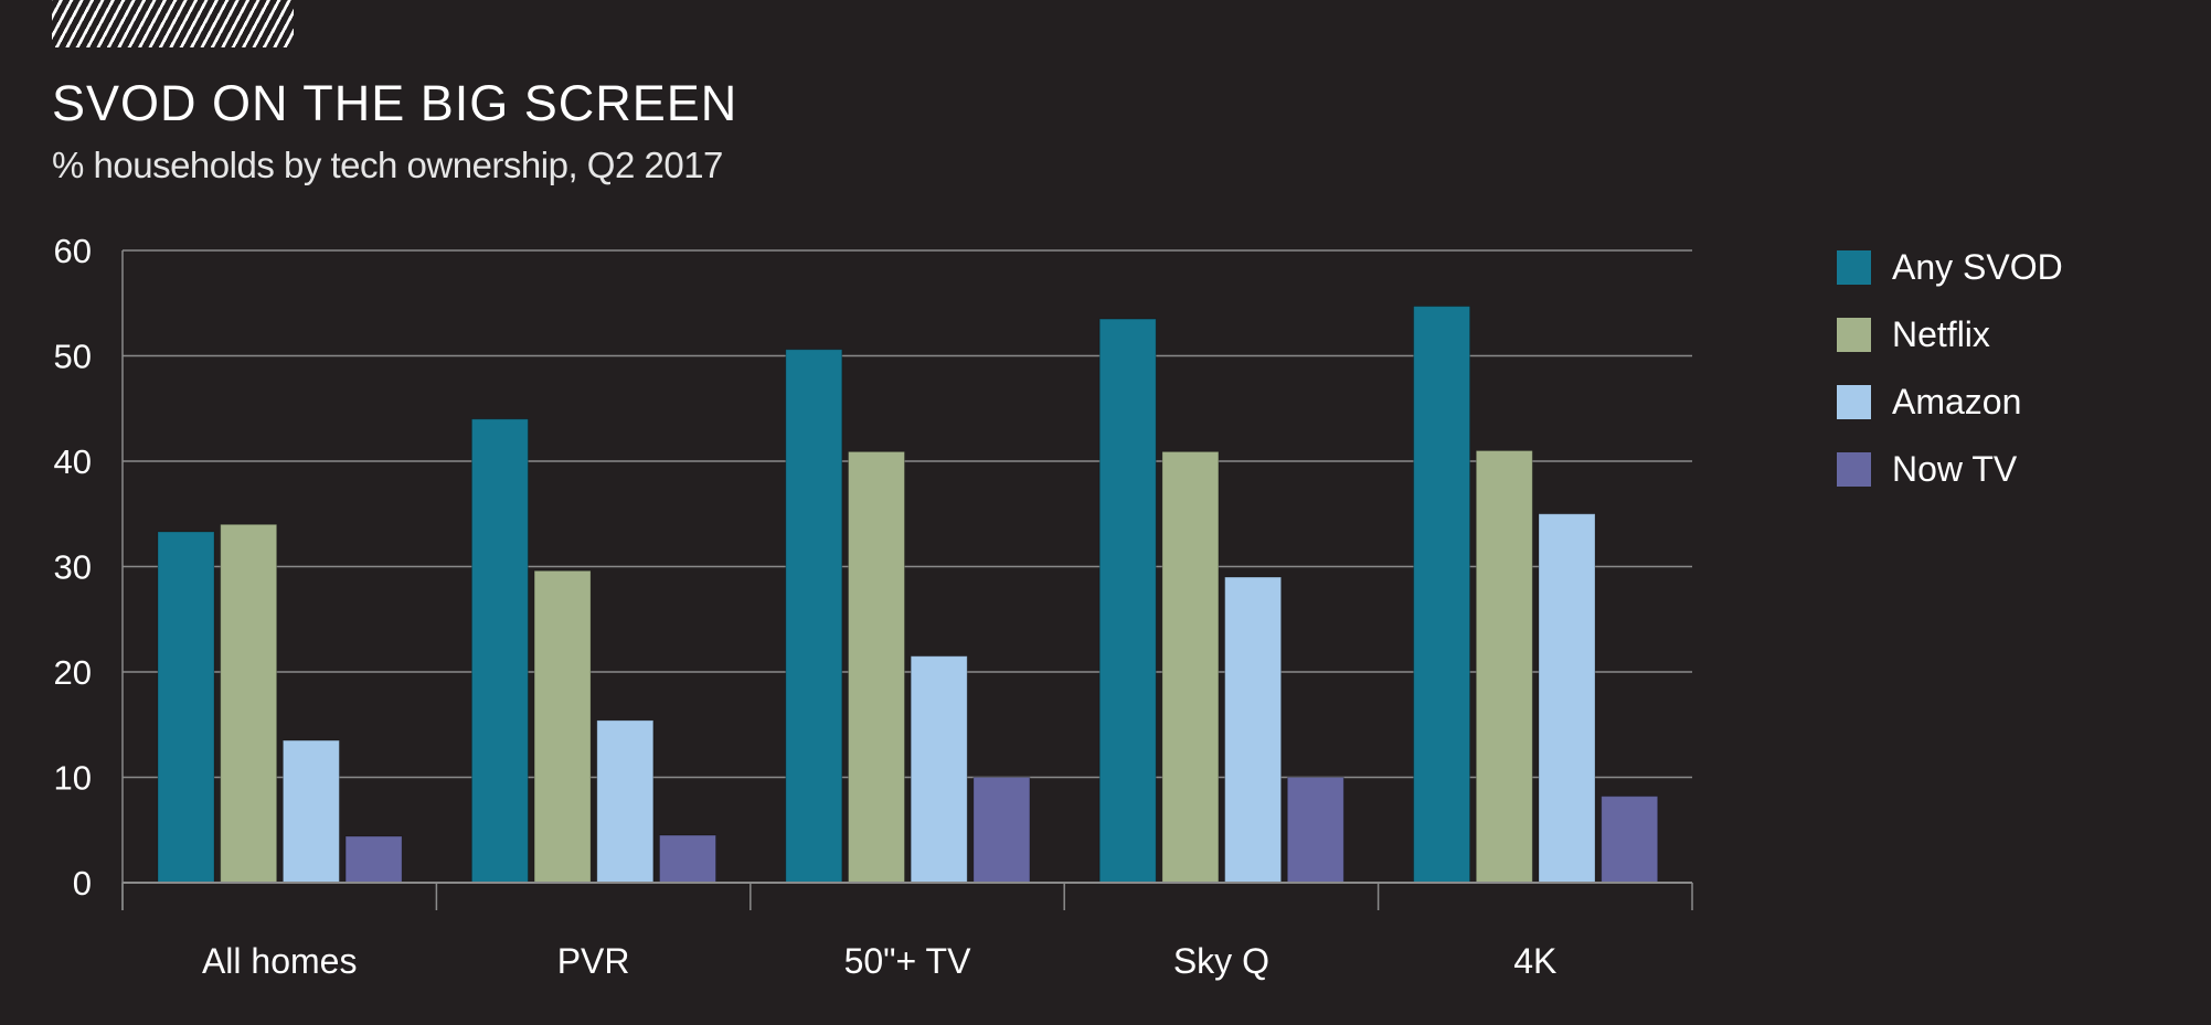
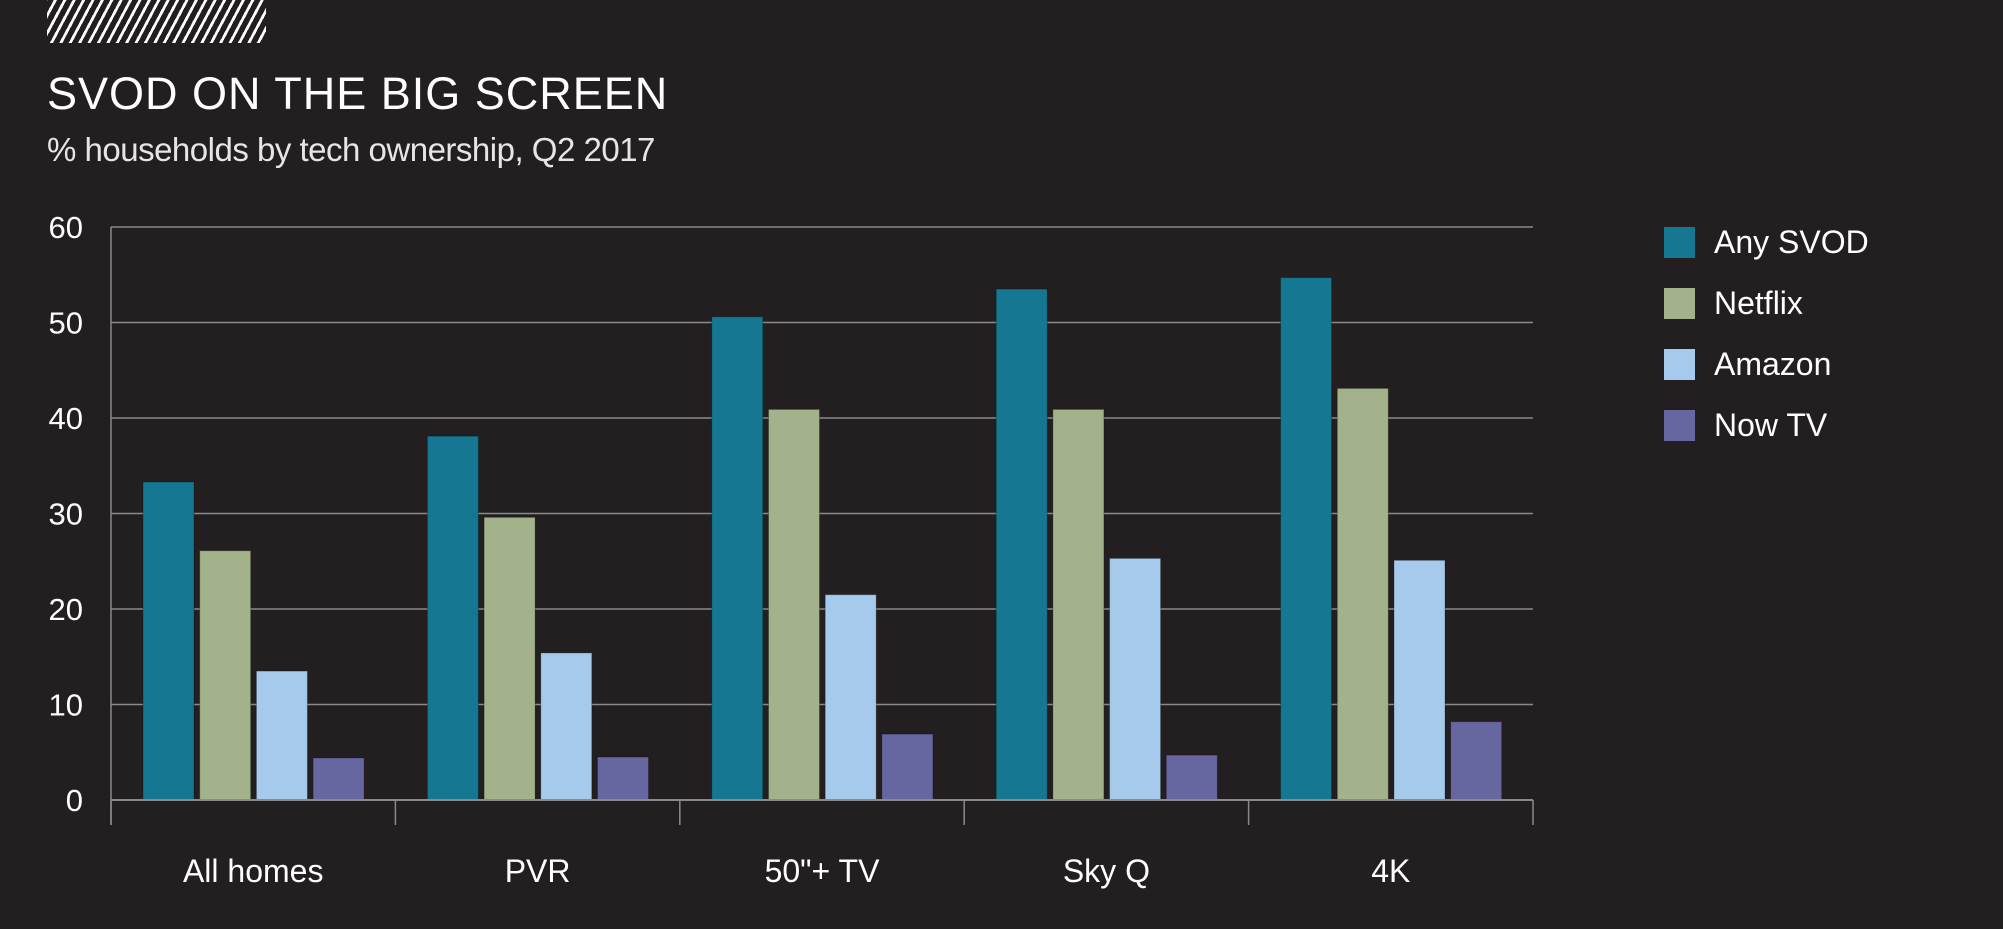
Netflix/All homes: 34 -> 26
Any SVOD/PVR: 44 -> 38
Now TV/50"+ TV: 10 -> 7
Amazon/Sky Q: 29 -> 25
Now TV/Sky Q: 10 -> 5
Netflix/4K: 41 -> 43
Amazon/4K: 35 -> 25
